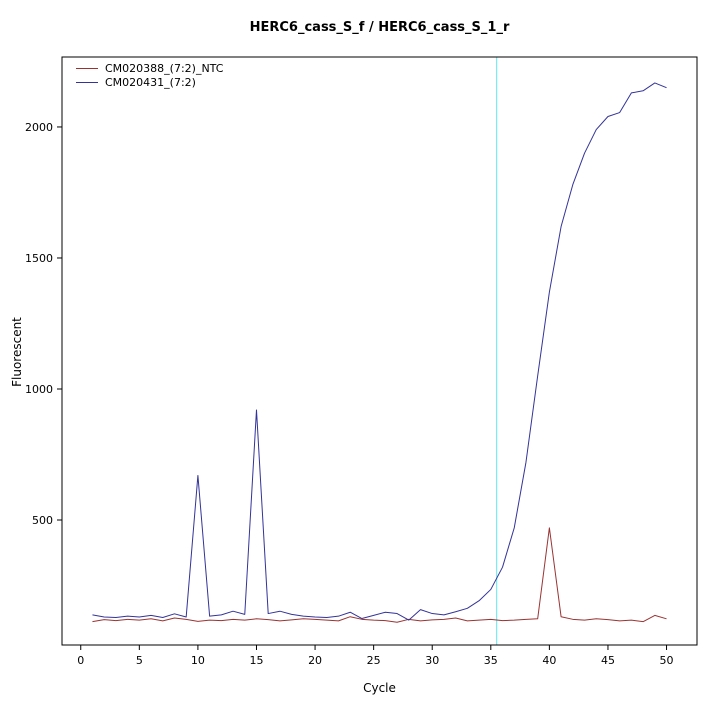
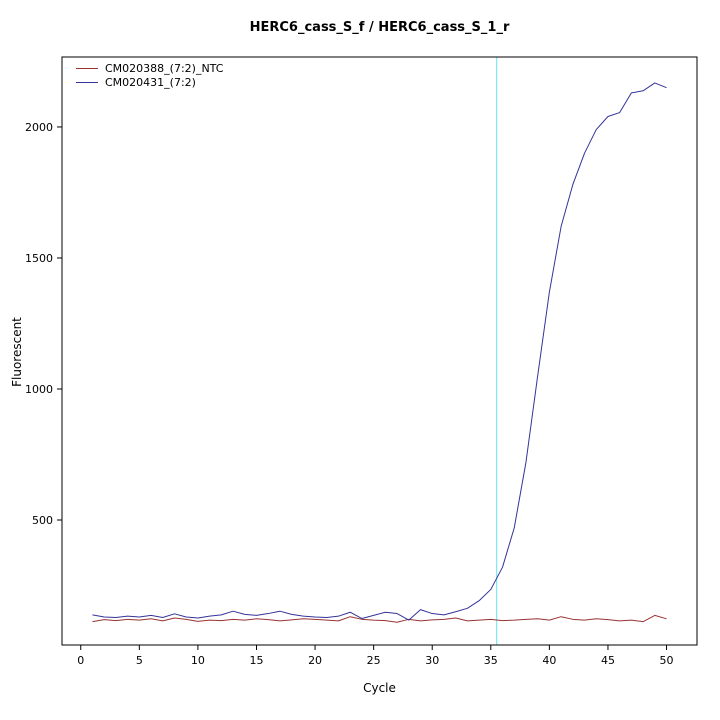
CM020431_(7:2)/10: 670 -> 130
CM020431_(7:2)/15: 920 -> 140
CM020388_(7:2)_NTC/40: 470 -> 120
